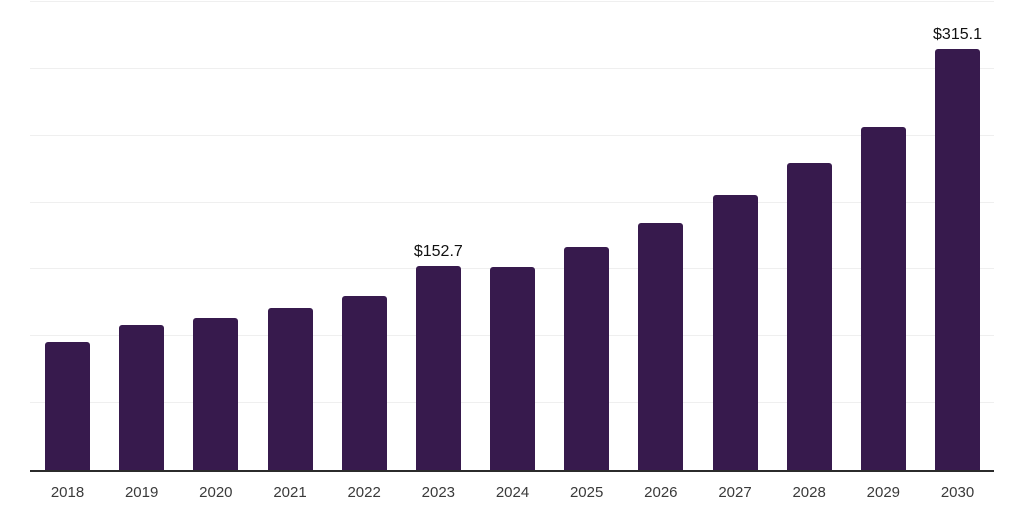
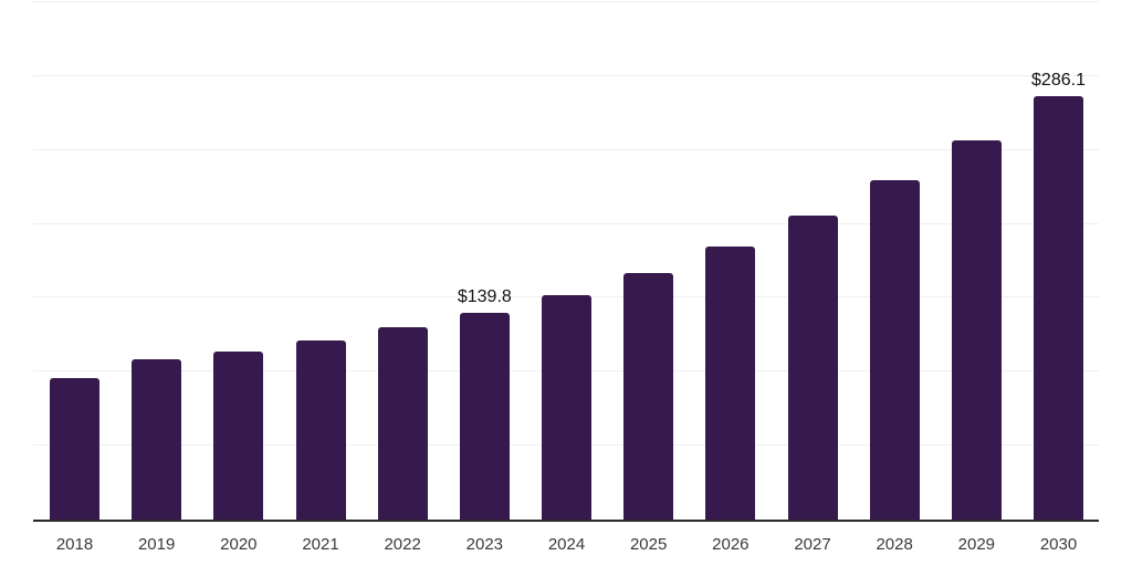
2023: $152.7 -> $139.8
2030: $315.1 -> $286.1
